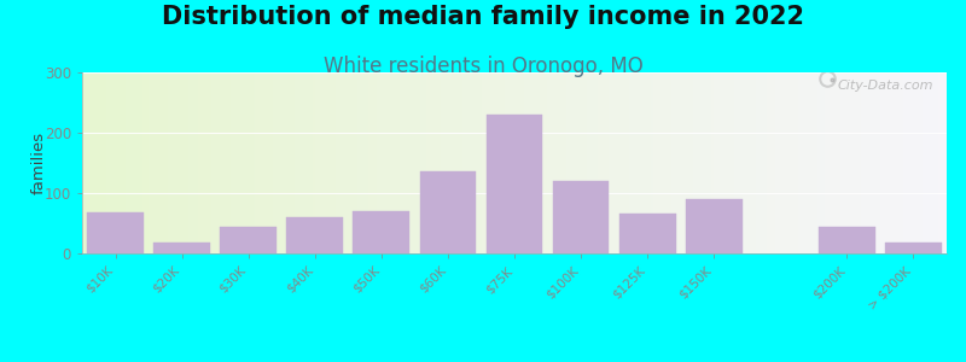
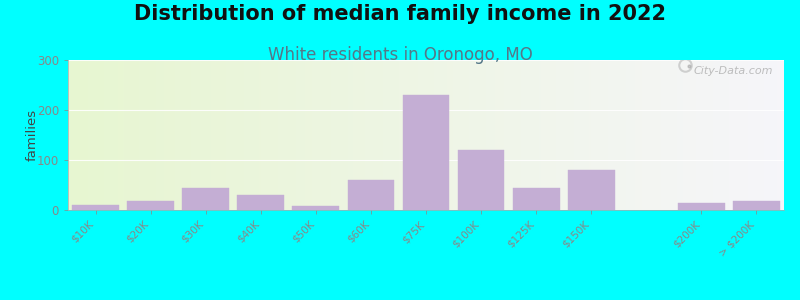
$10K: 68 -> 10
$40K: 60 -> 30
$50K: 70 -> 8
$60K: 136 -> 60
$125K: 66 -> 45
$150K: 90 -> 80
$200K: 44 -> 15
